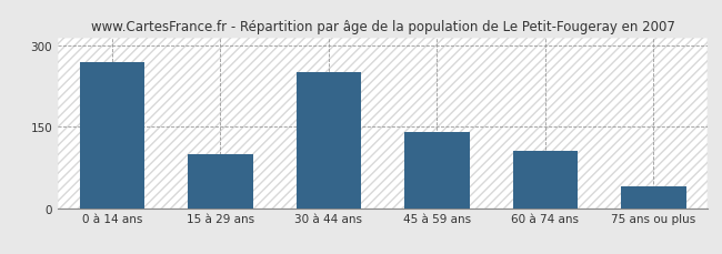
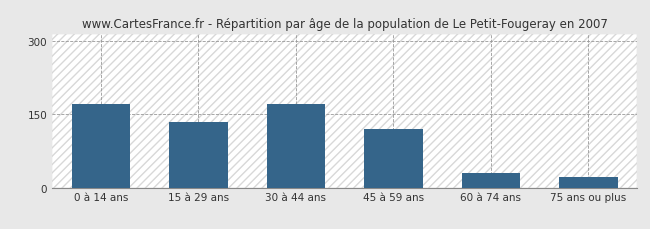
0 à 14 ans: 270 -> 170
15 à 29 ans: 100 -> 135
30 à 44 ans: 250 -> 170
45 à 59 ans: 140 -> 120
60 à 74 ans: 105 -> 30
75 ans ou plus: 40 -> 22
